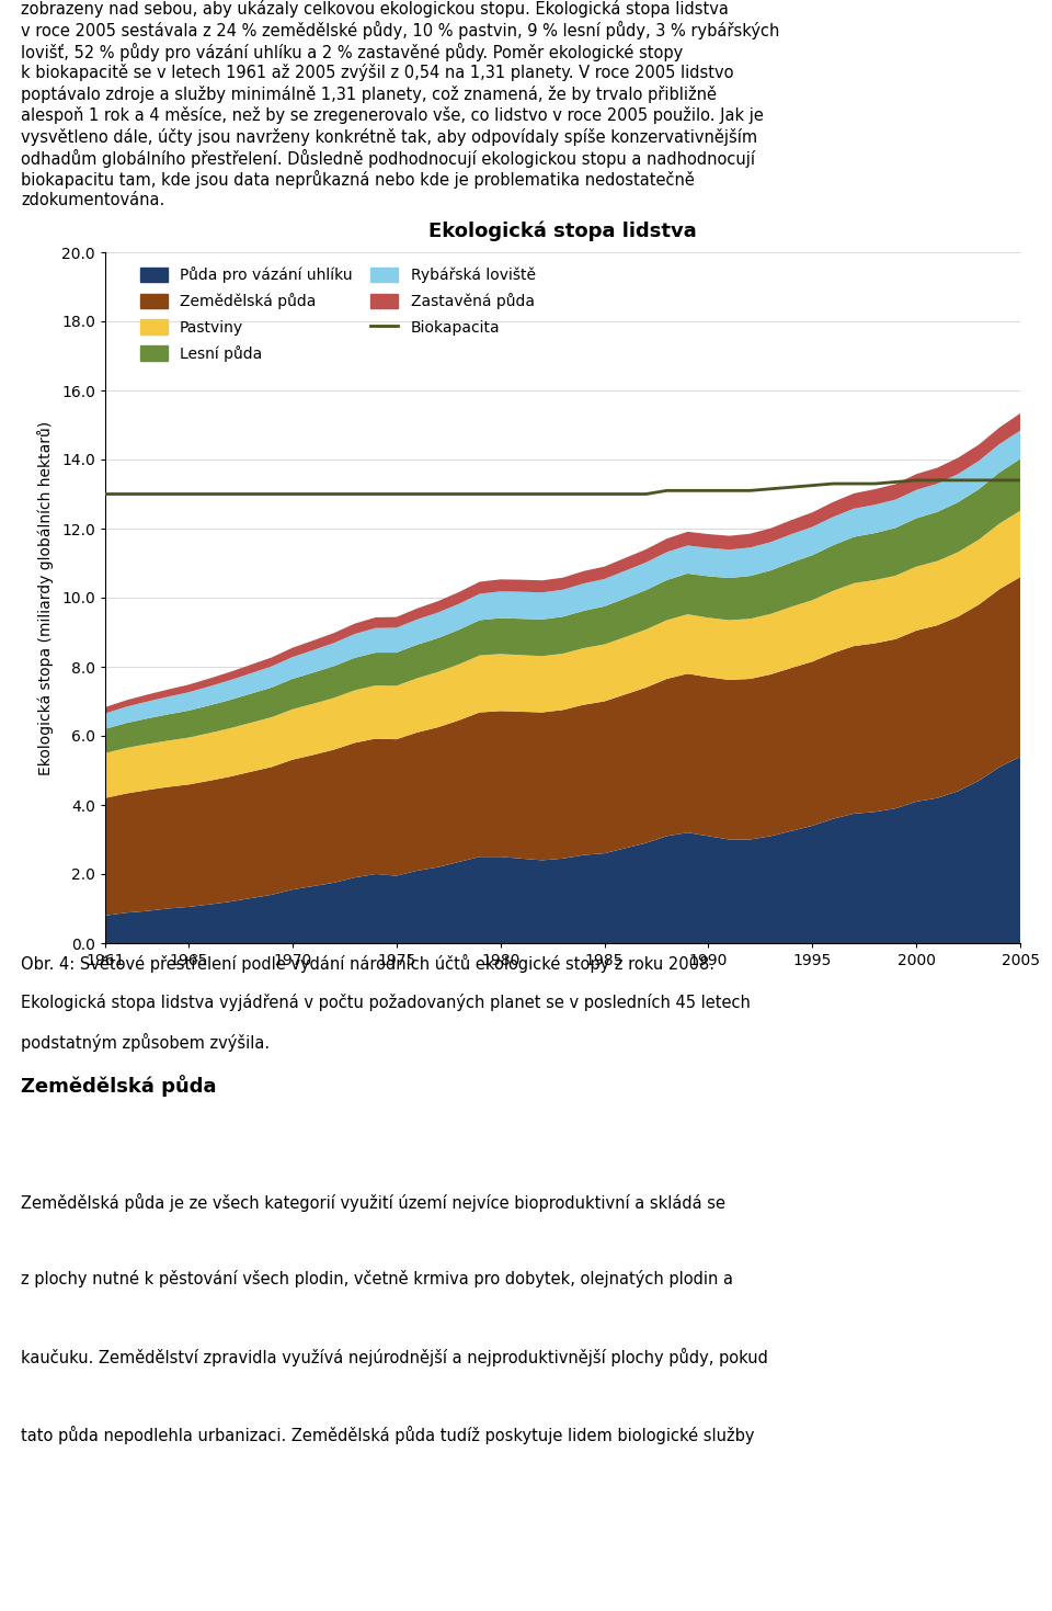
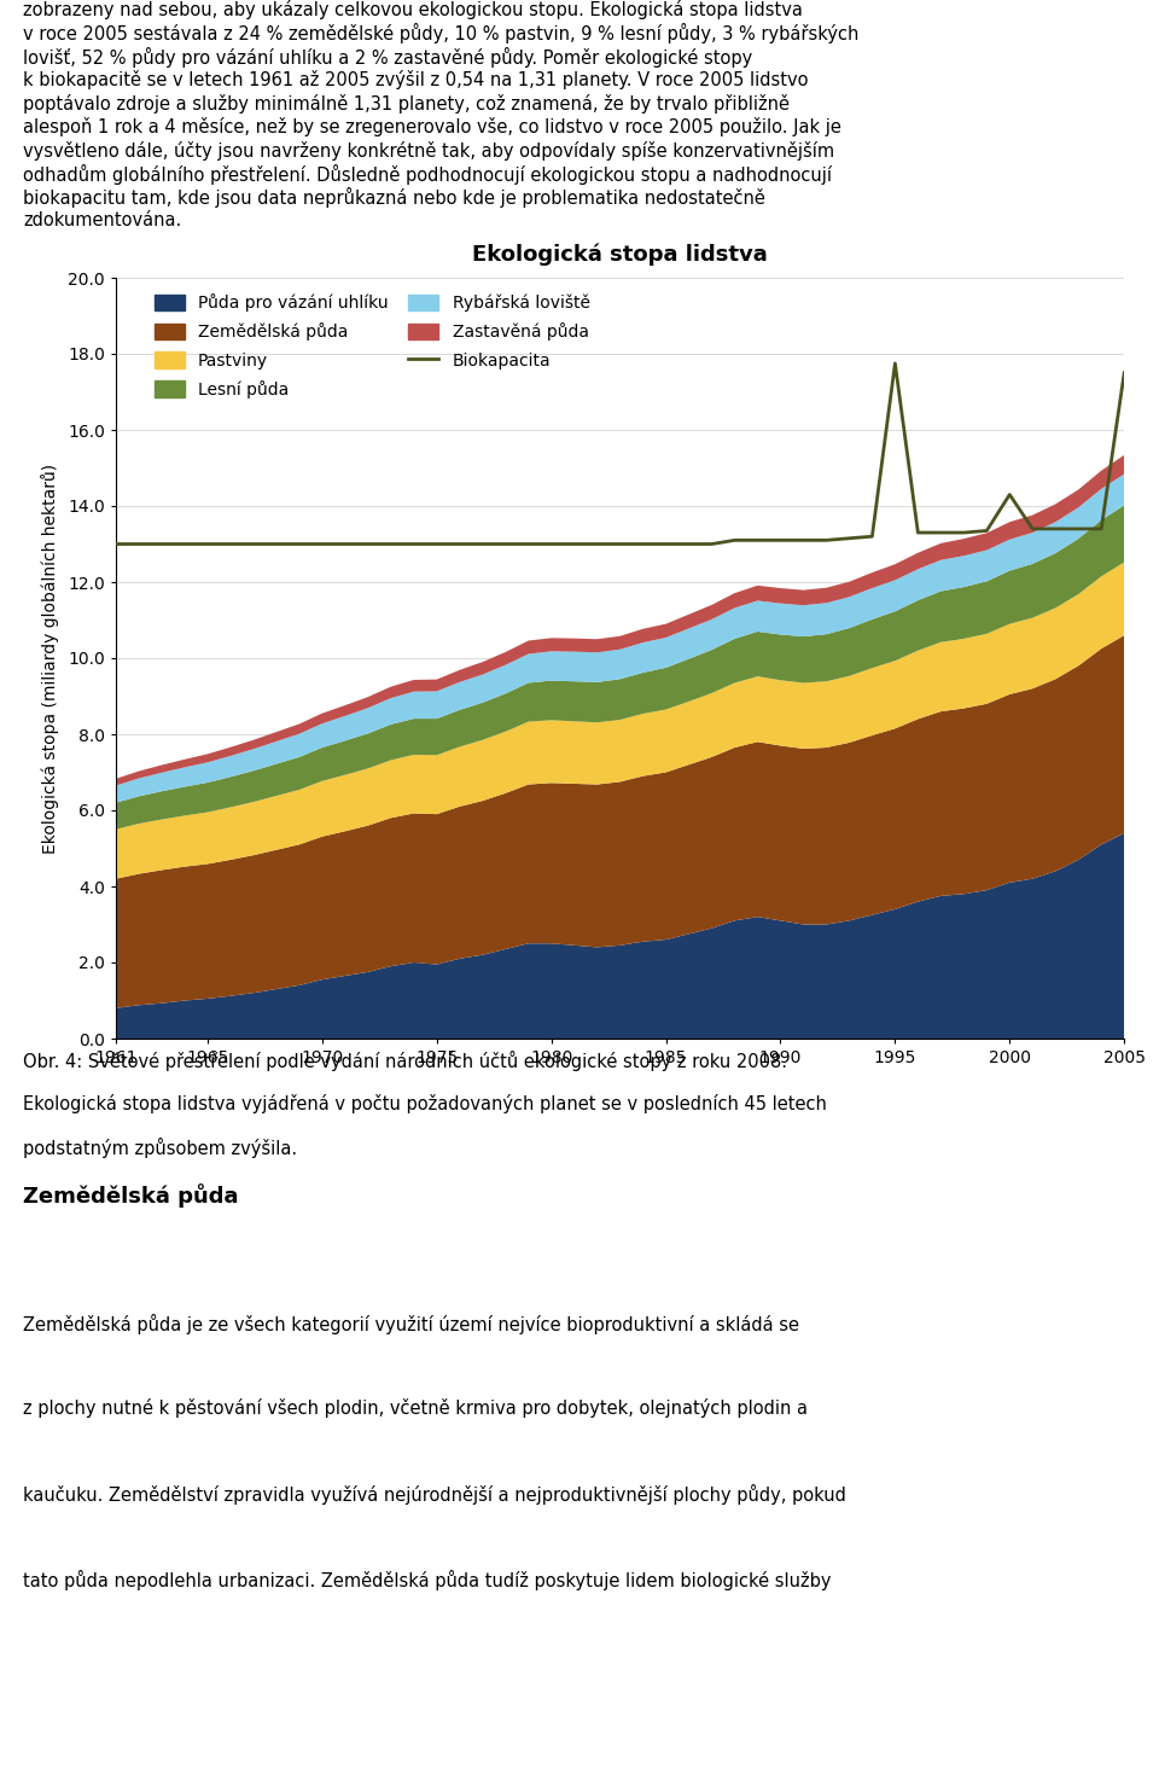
Biokapacita/1995: 13.25 -> 17.75
Biokapacita/2000: 13.40 -> 14.30
Biokapacita/2005: 13.40 -> 17.50
